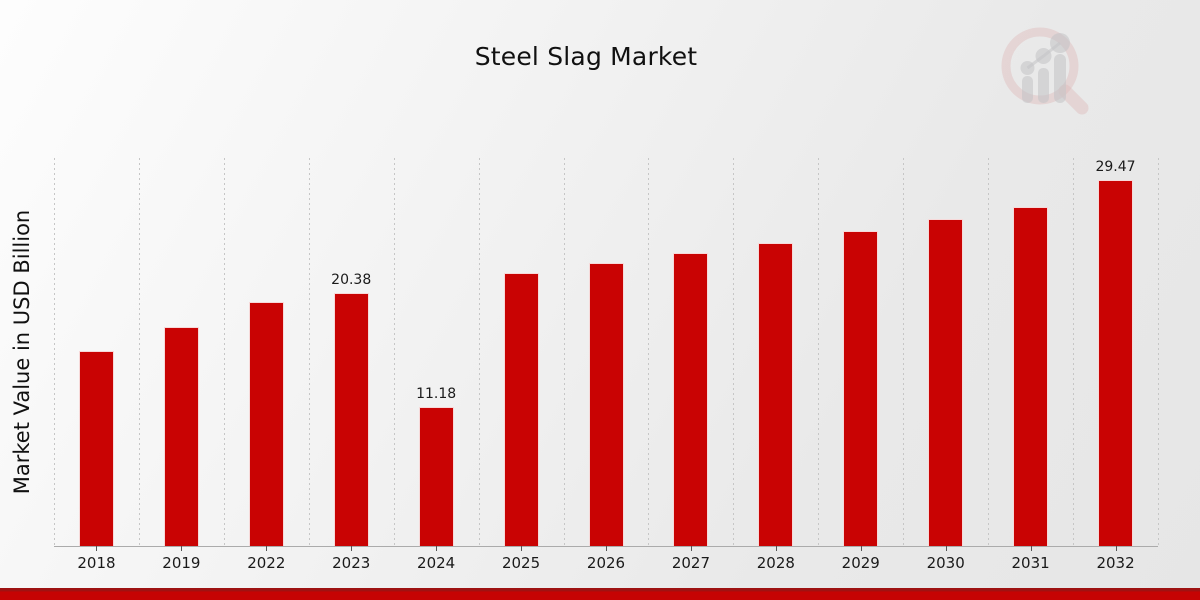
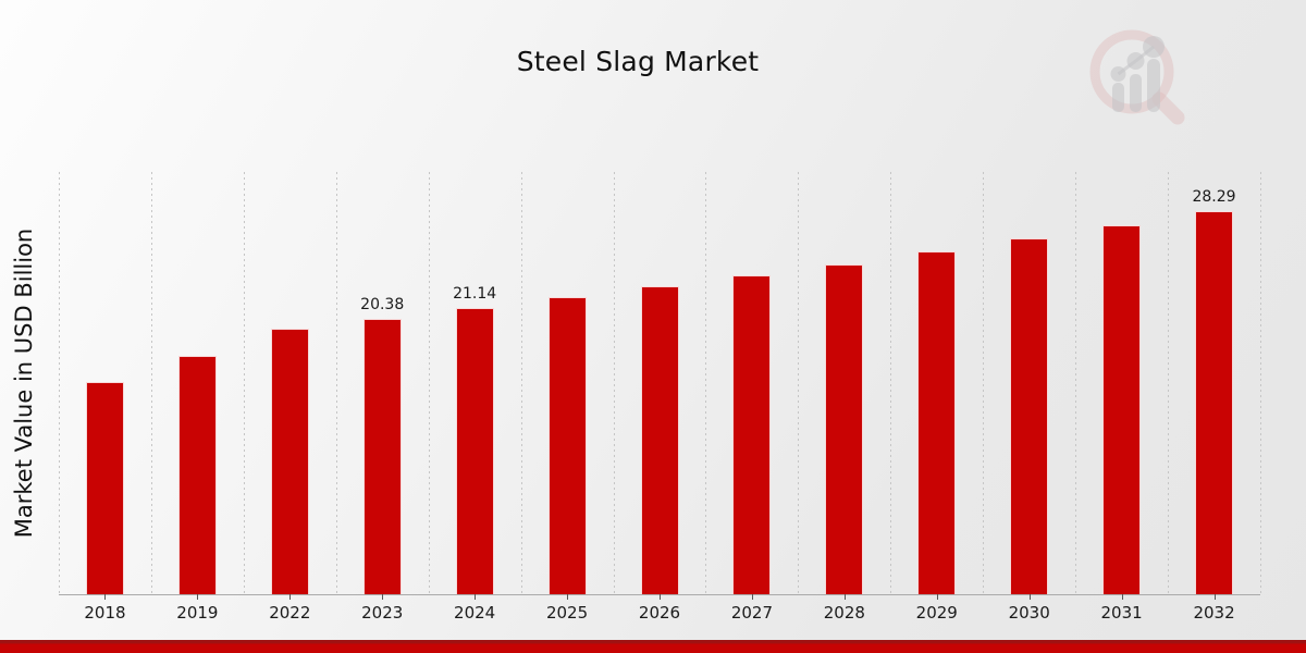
2024: 11.18 -> 21.14
2032: 29.47 -> 28.29
